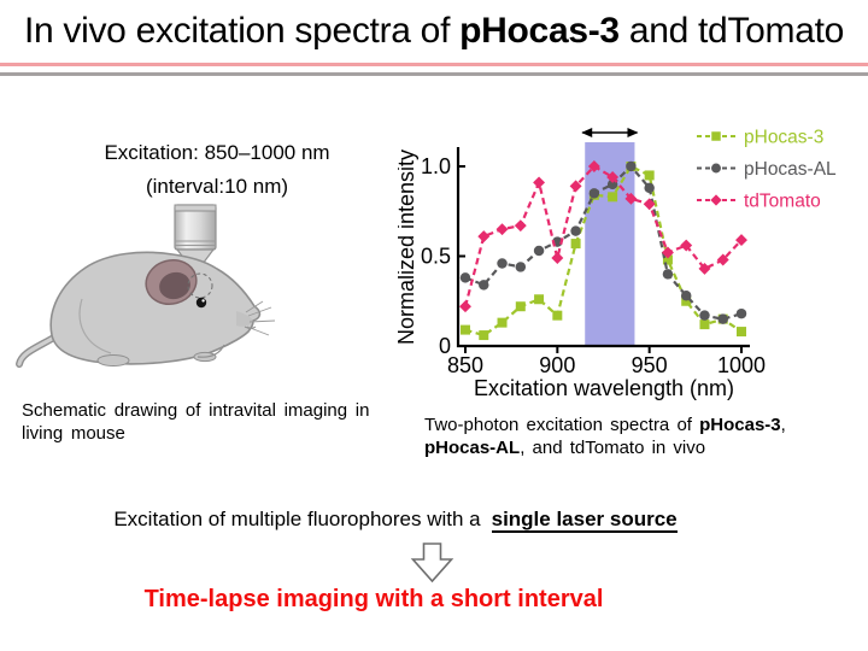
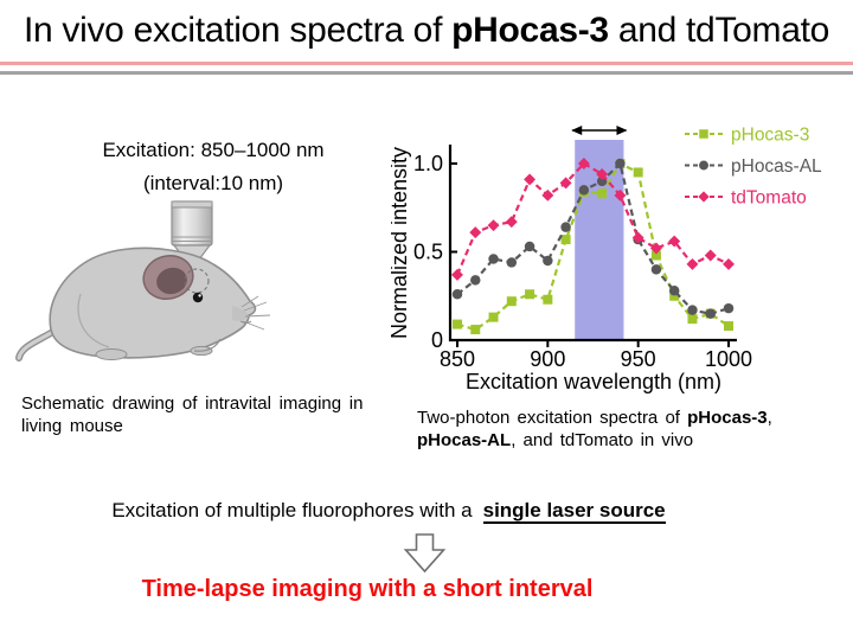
pHocas-AL/850: 0.38 -> 0.26
tdTomato/850: 0.22 -> 0.37
pHocas-3/900: 0.17 -> 0.23
pHocas-AL/900: 0.58 -> 0.45
tdTomato/900: 0.49 -> 0.82
pHocas-AL/950: 0.88 -> 0.57
tdTomato/950: 0.79 -> 0.58
tdTomato/1000: 0.59 -> 0.43
